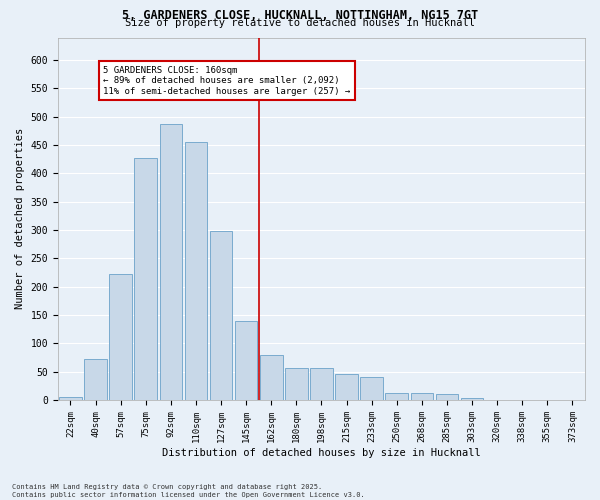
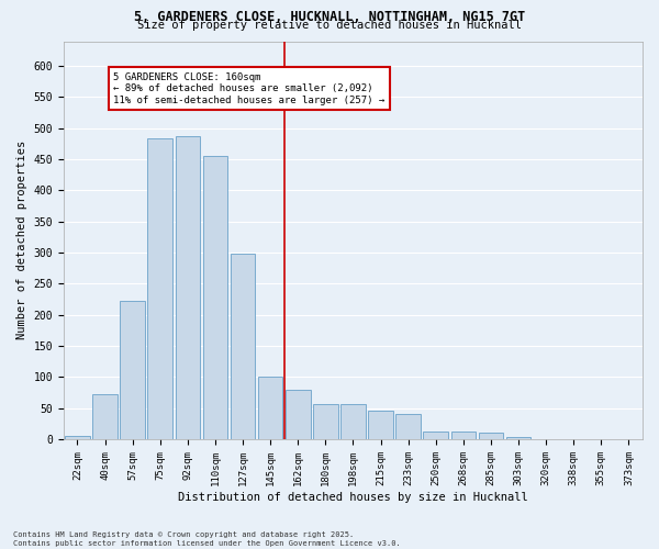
75sqm: 428 -> 483
145sqm: 140 -> 100
